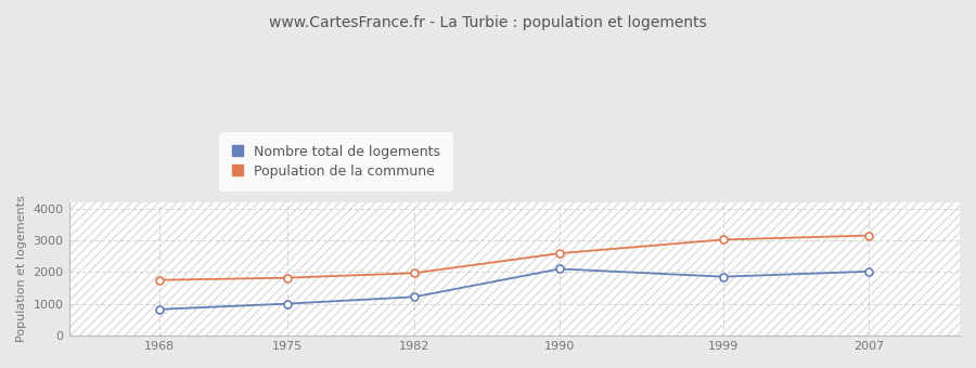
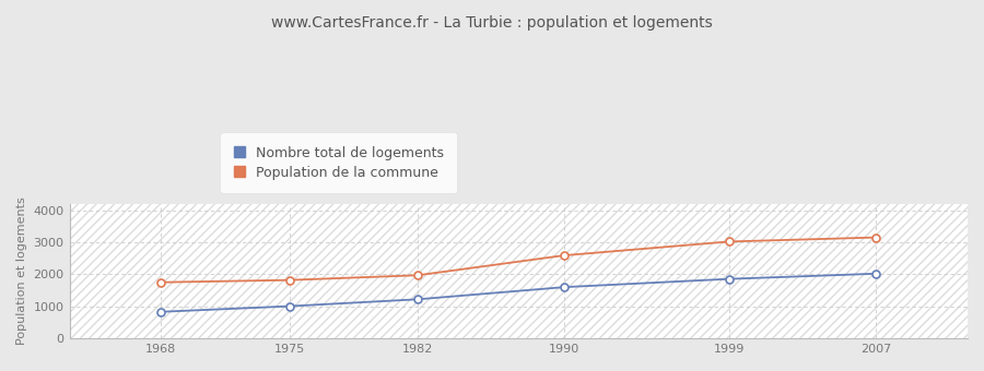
Nombre total de logements/1990: 2100 -> 1600
